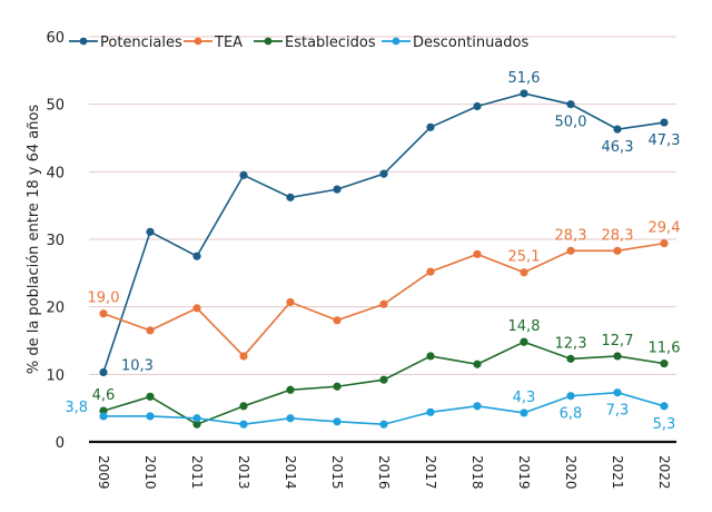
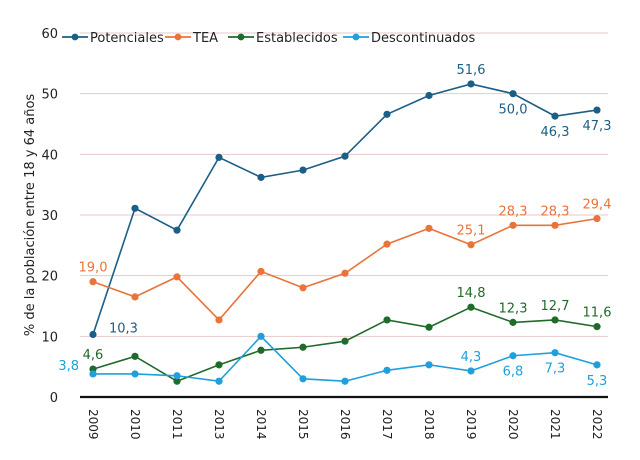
Descontinuados/2014: 4 -> 10
